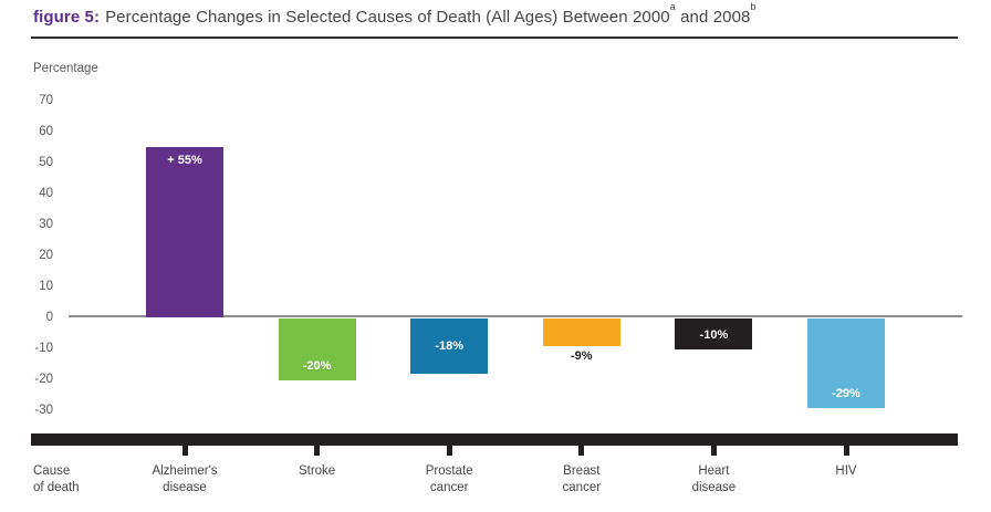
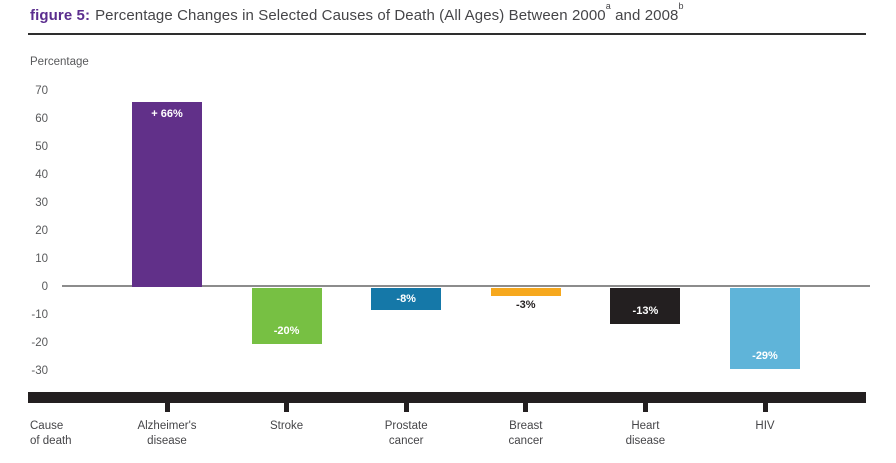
Alzheimer's disease: 55% -> 66%
Prostate cancer: -18% -> -8%
Breast cancer: -9% -> -3%
Heart disease: -10% -> -13%
